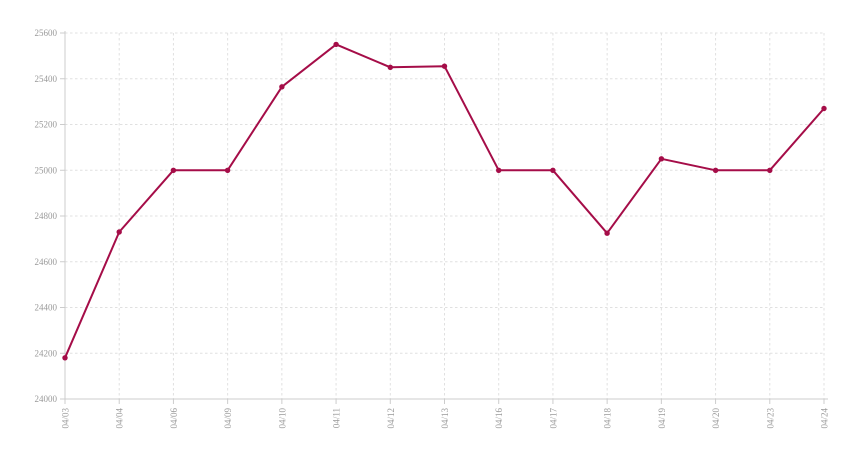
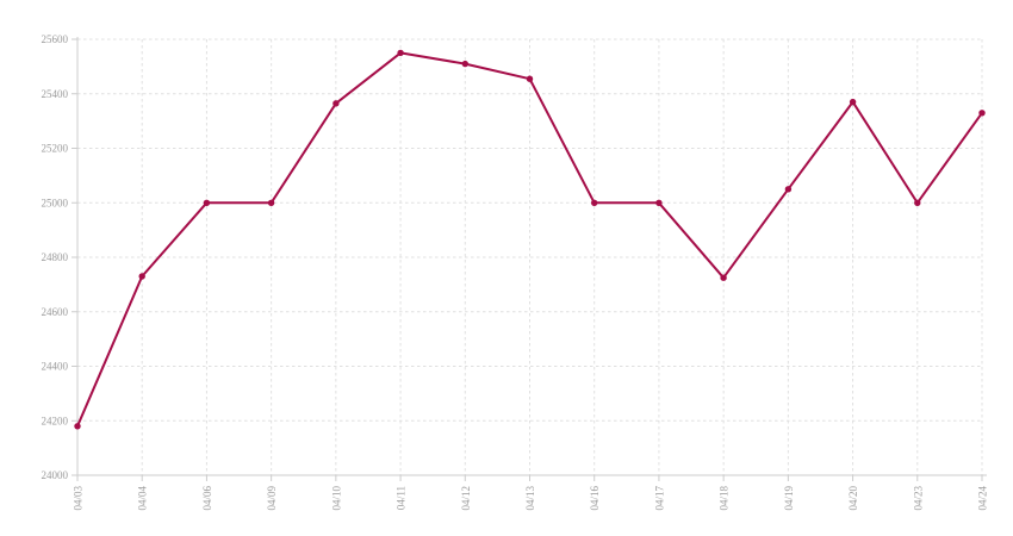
04/12: 25450 -> 25510
04/20: 25000 -> 25370
04/24: 25270 -> 25330
